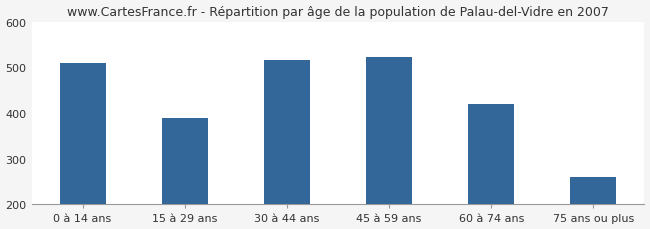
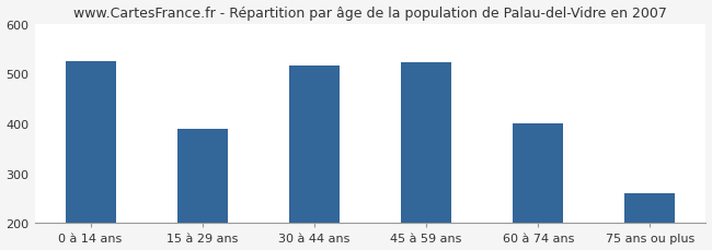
0 à 14 ans: 510 -> 525
60 à 74 ans: 420 -> 400
